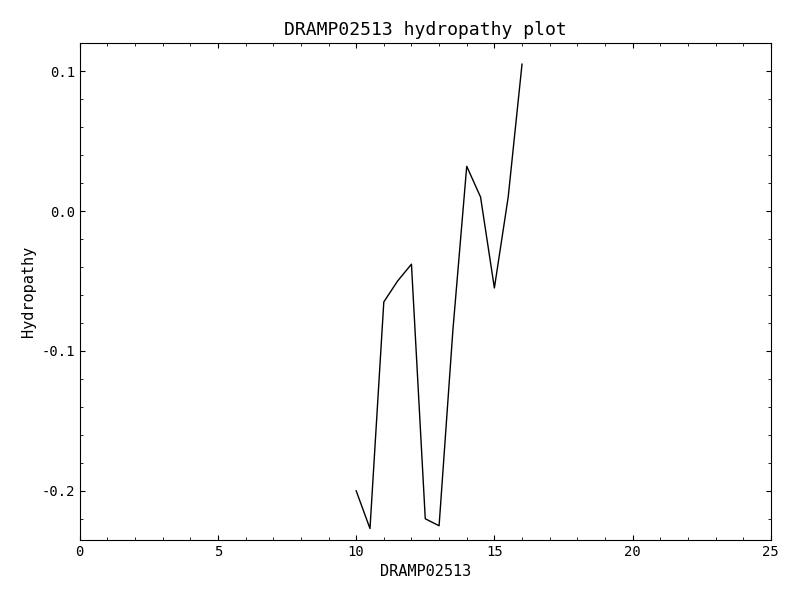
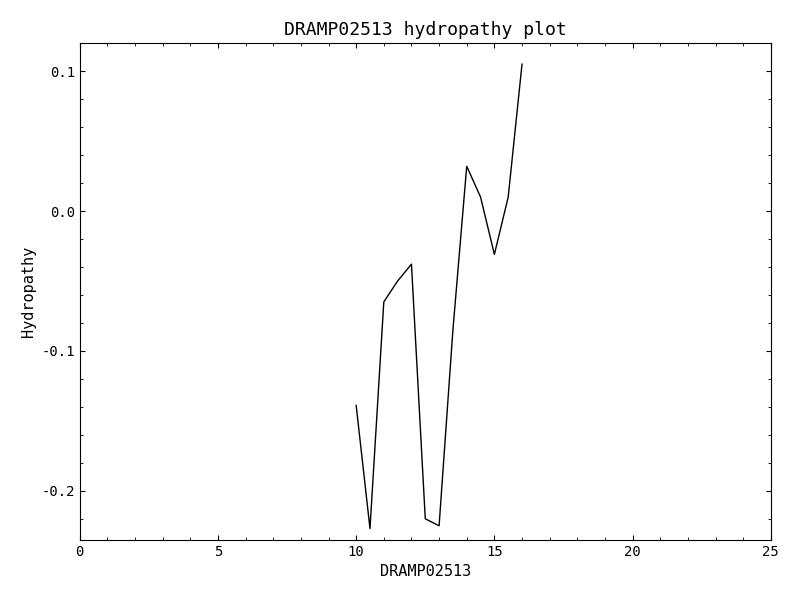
10: -0.200 -> -0.139
15: -0.055 -> -0.031
